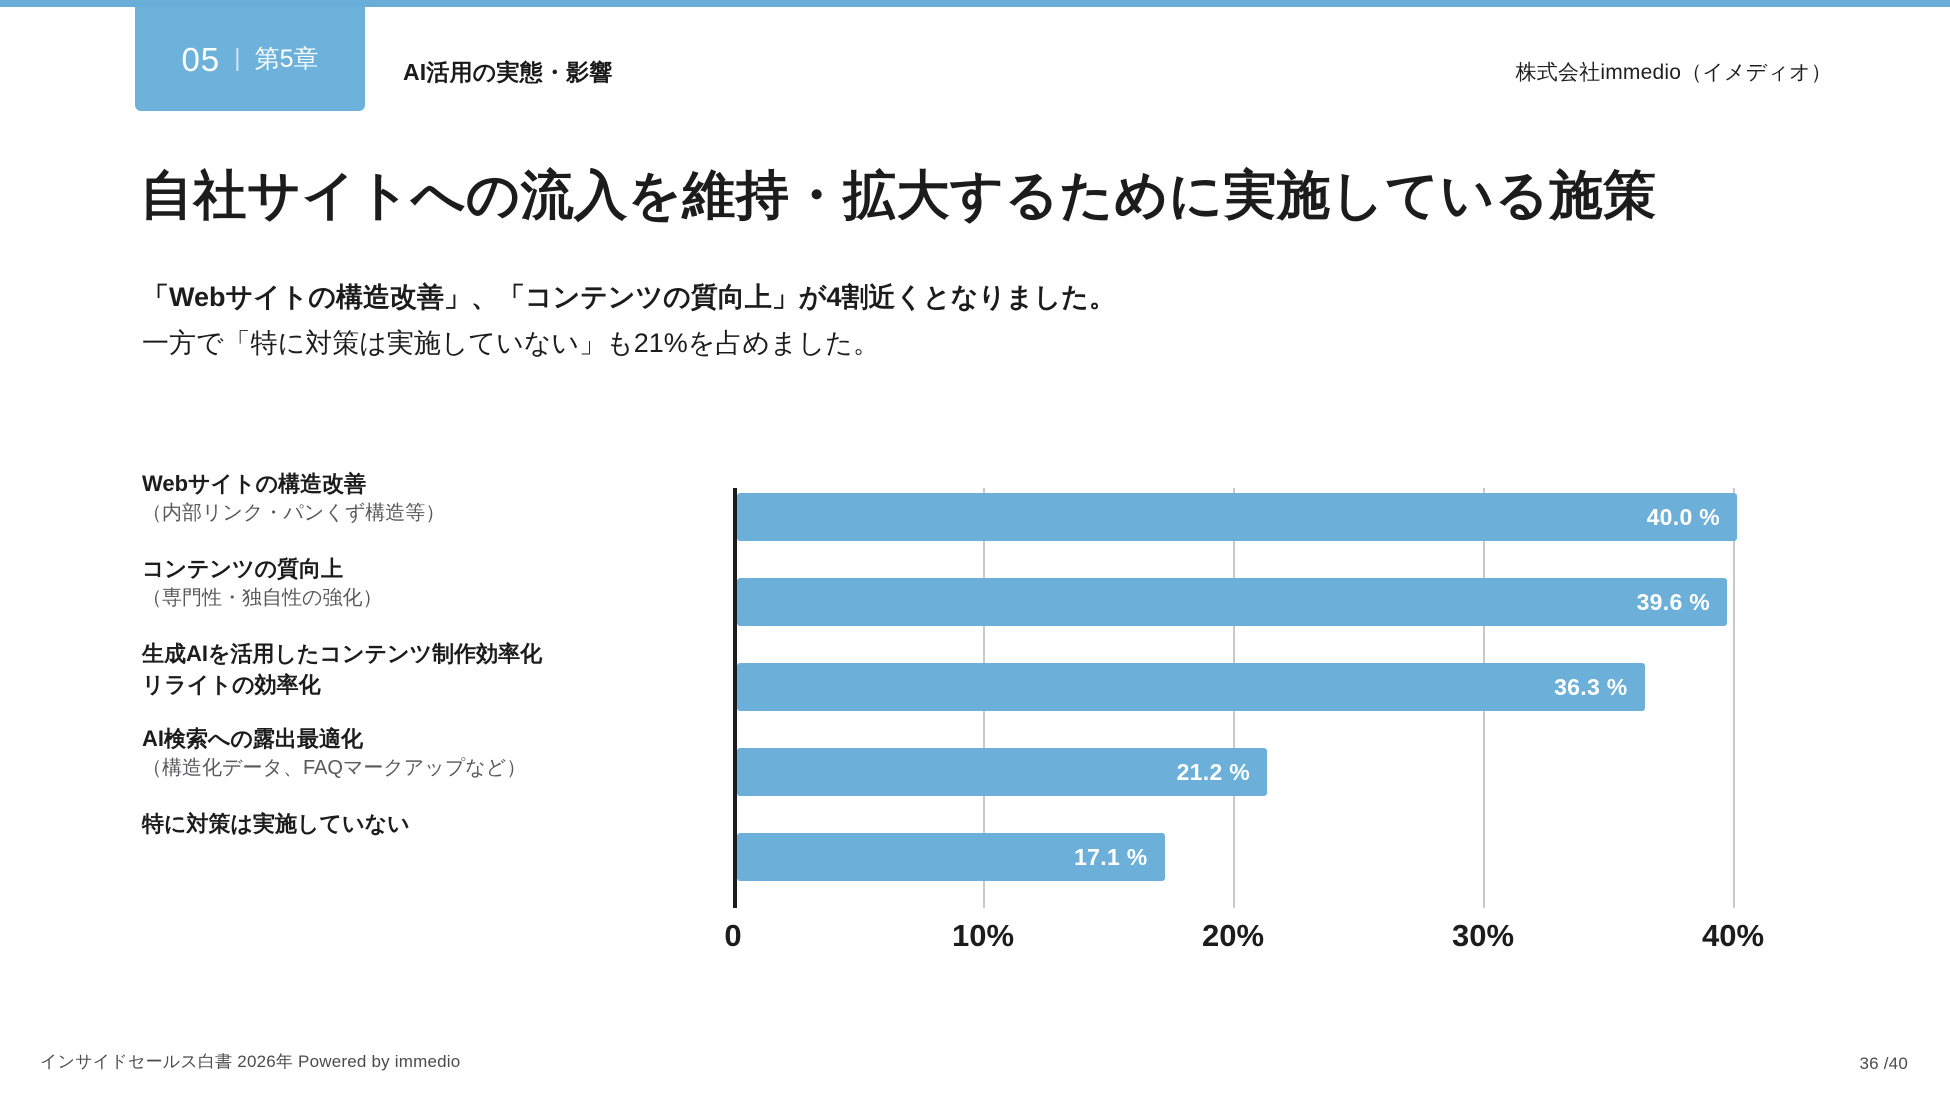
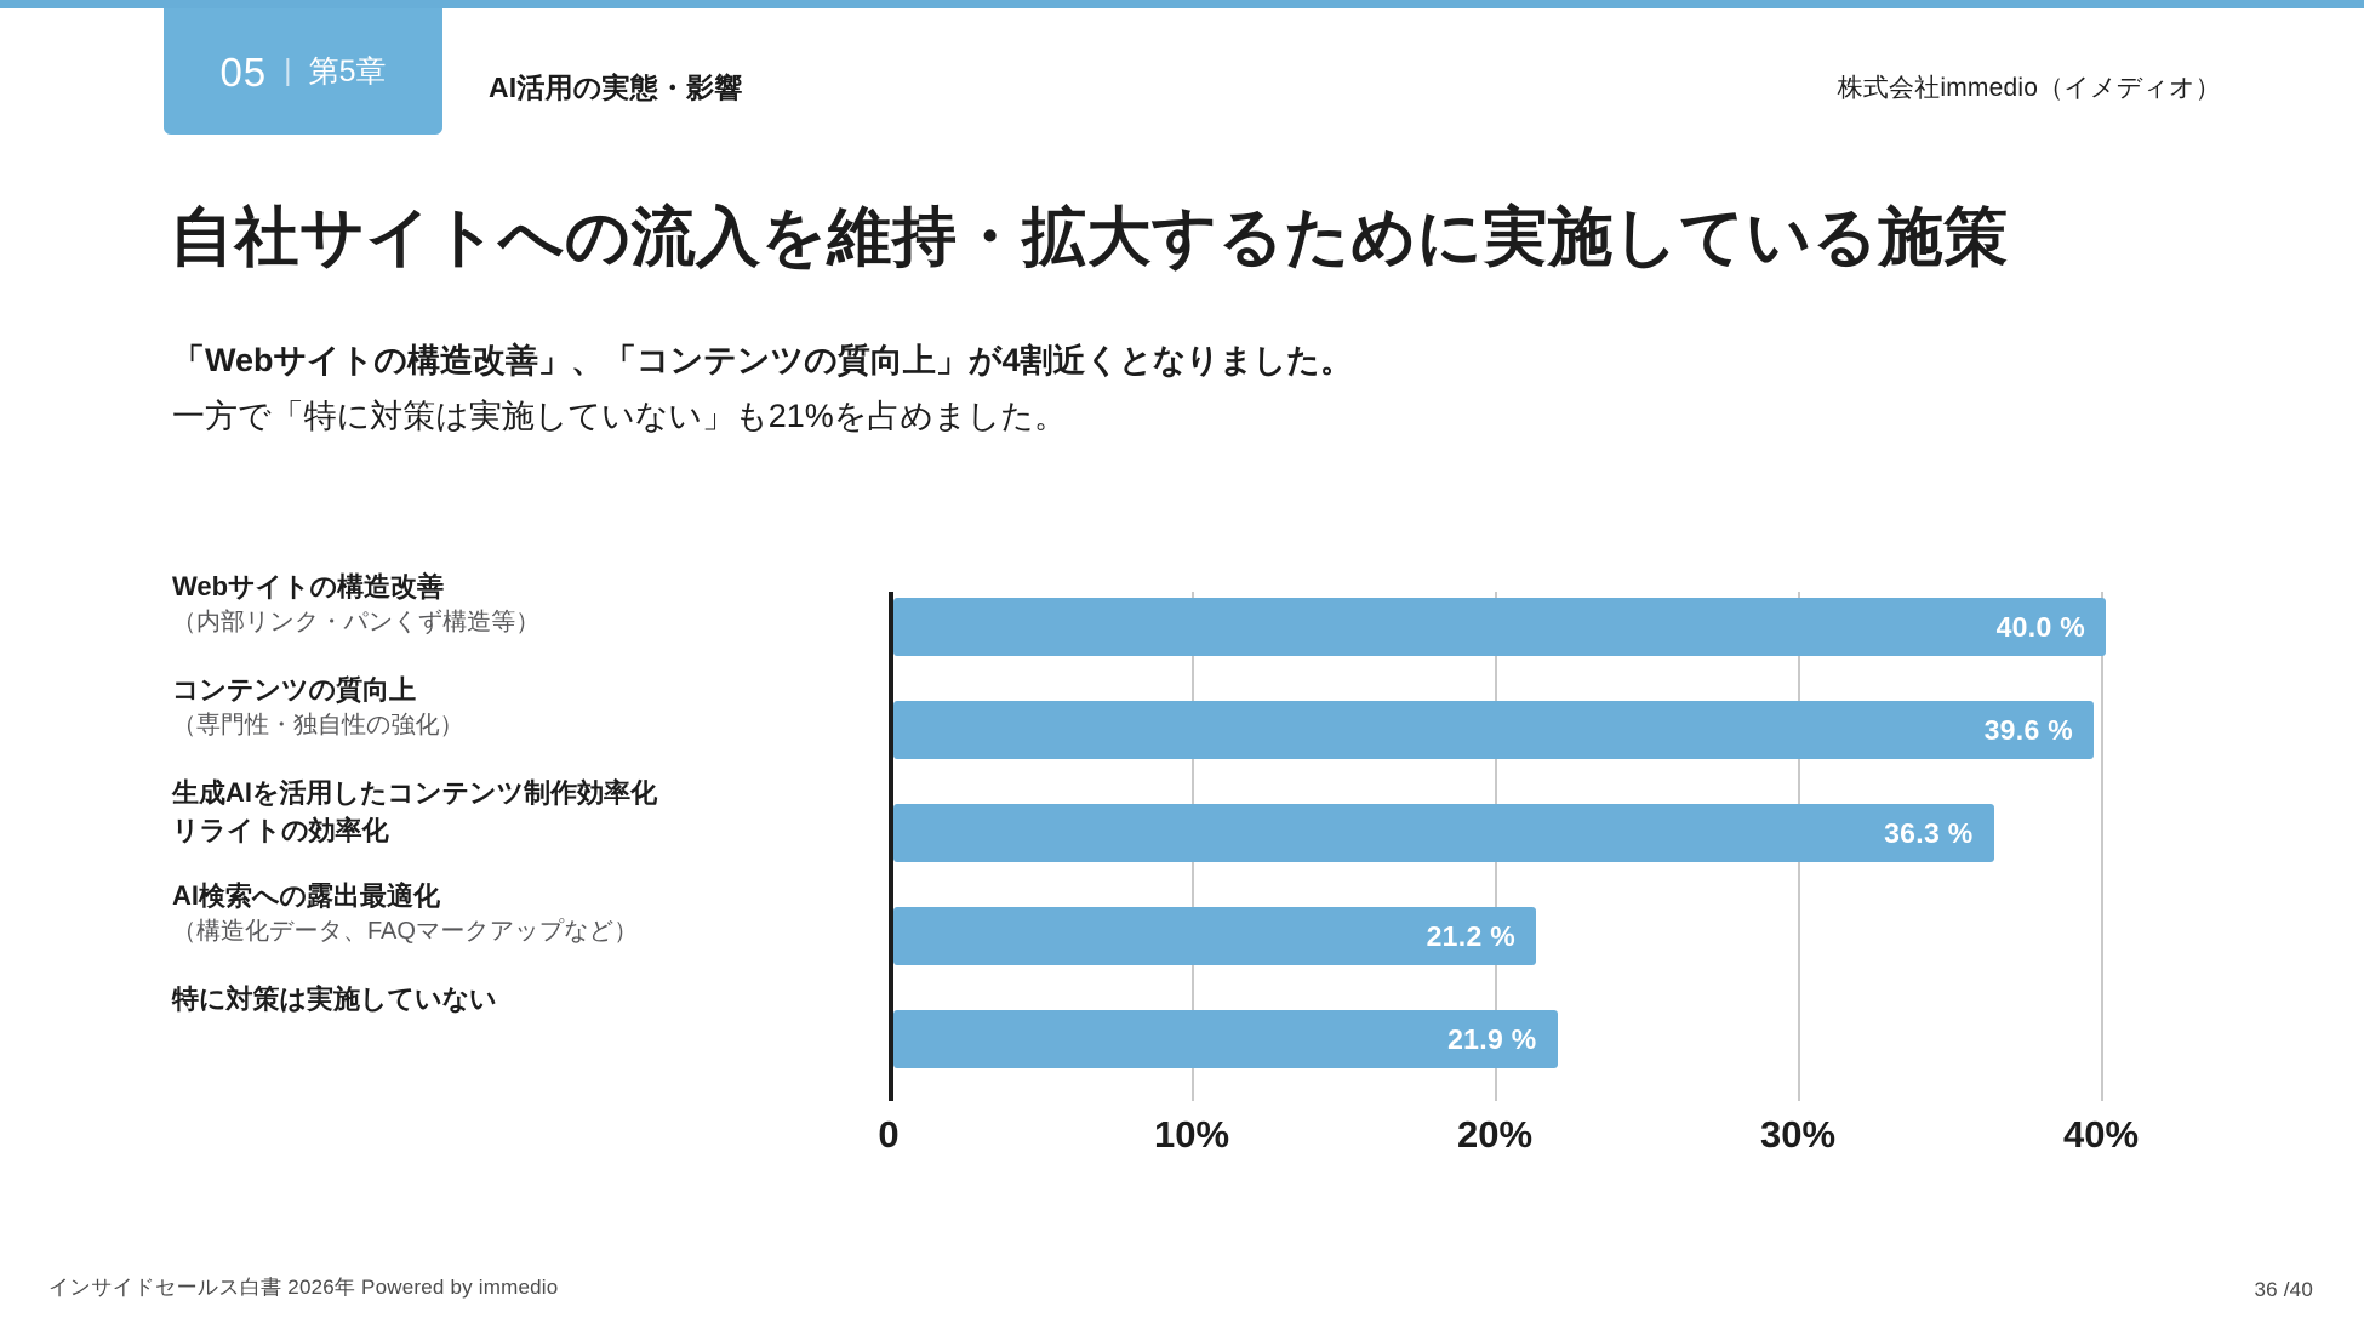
特に対策は実施していない: 17.1 -> 21.9
